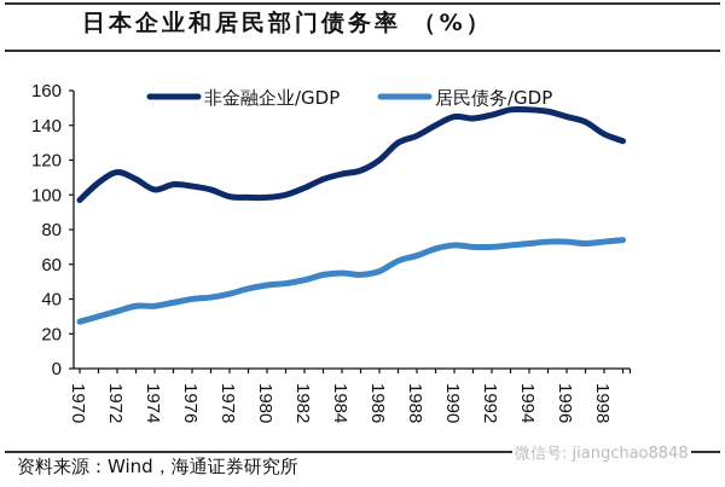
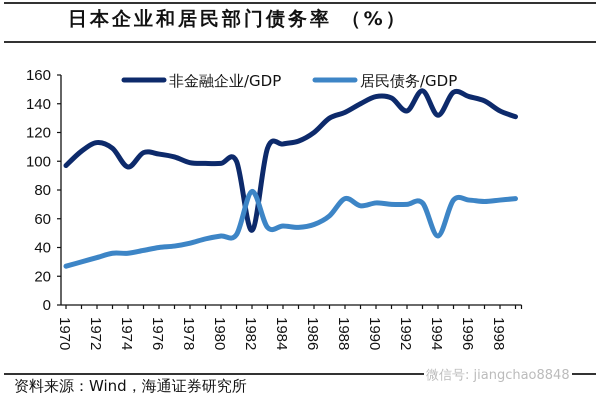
非金融企业/GDP/1974: 103 -> 96
非金融企业/GDP/1982: 104 -> 52
居民债务/GDP/1982: 51 -> 79
居民债务/GDP/1988: 65 -> 74
非金融企业/GDP/1992: 146 -> 135
非金融企业/GDP/1994: 149 -> 132
居民债务/GDP/1994: 72 -> 48
